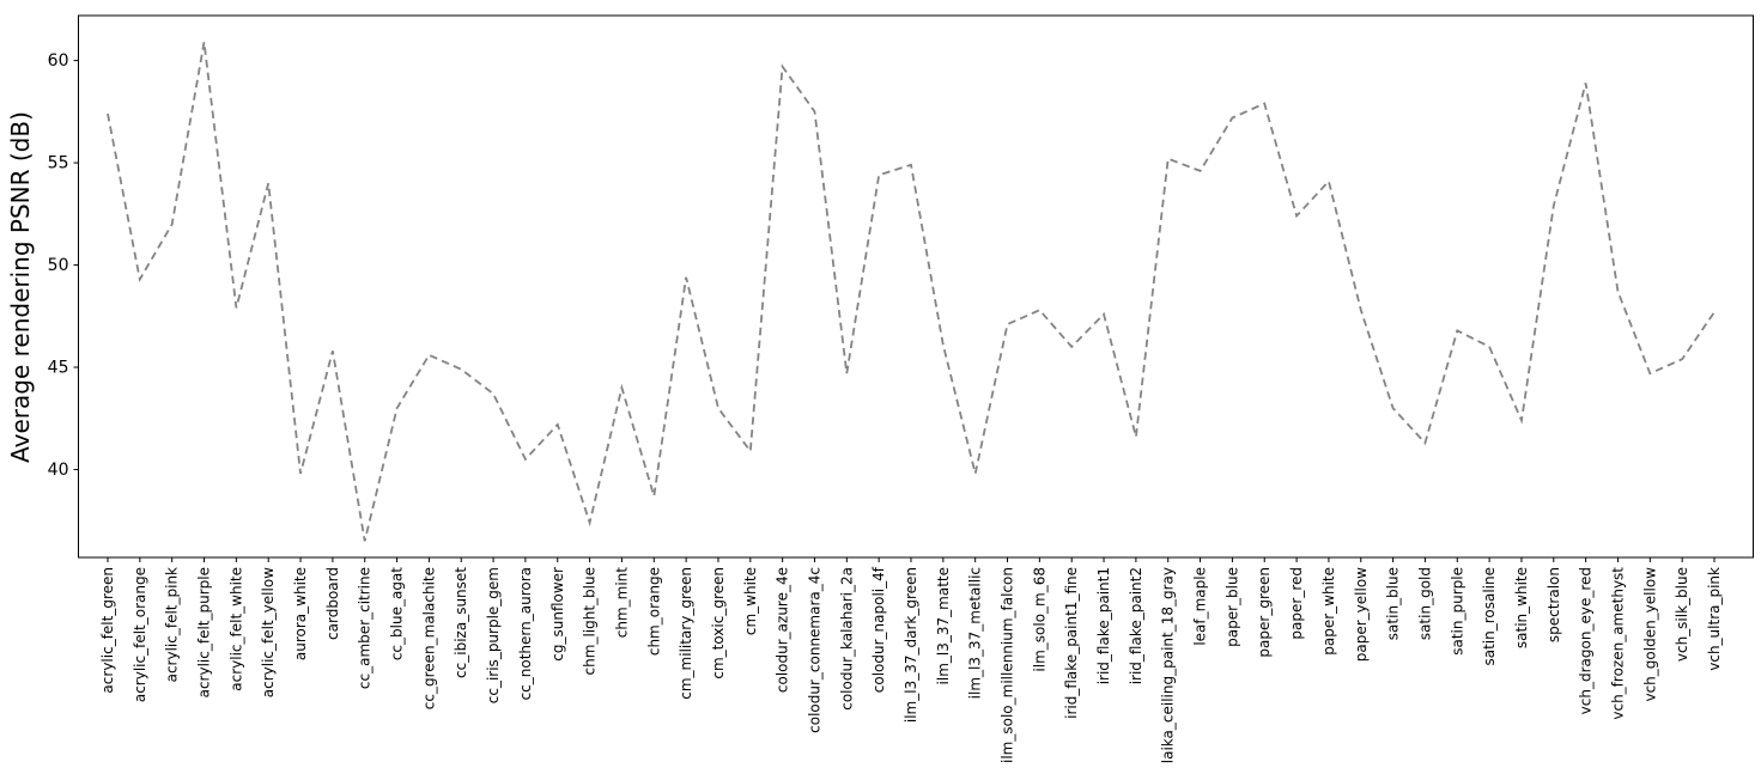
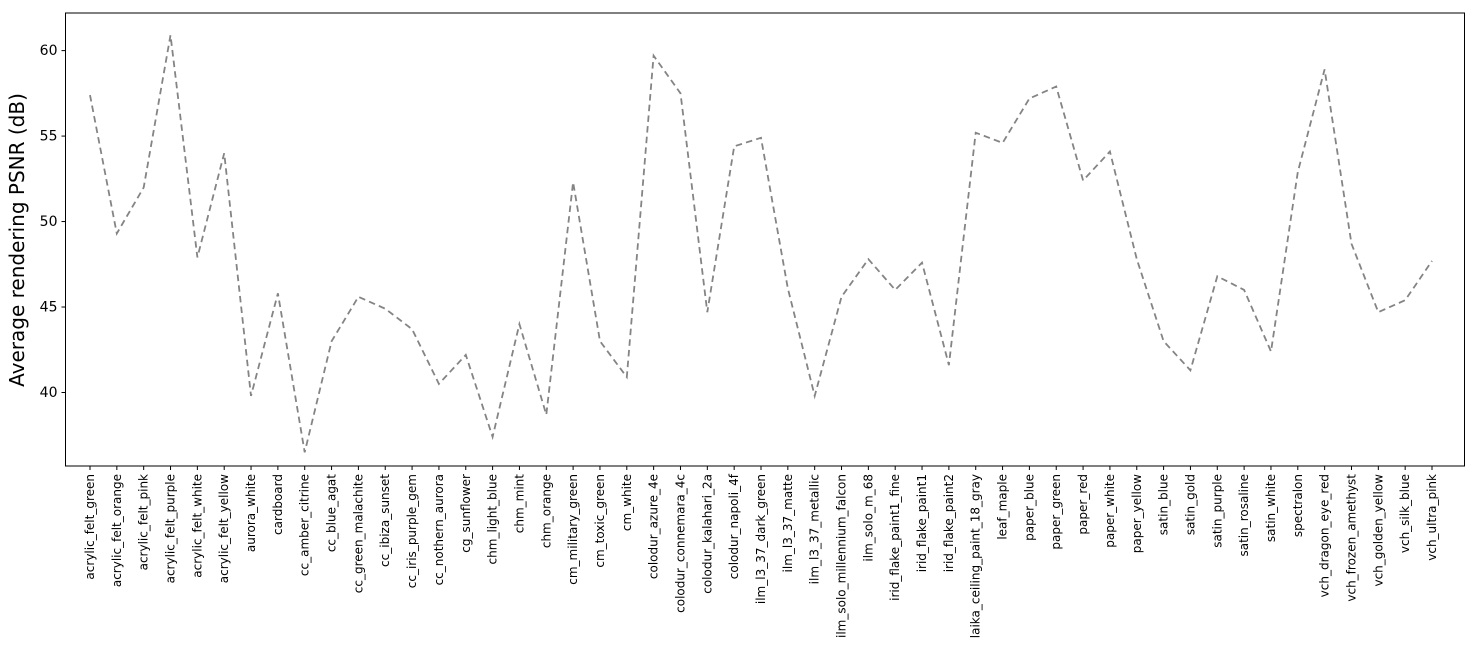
cm_military_green: 49.4 -> 52.3
ilm_solo_millennium_falcon: 47.1 -> 45.6
